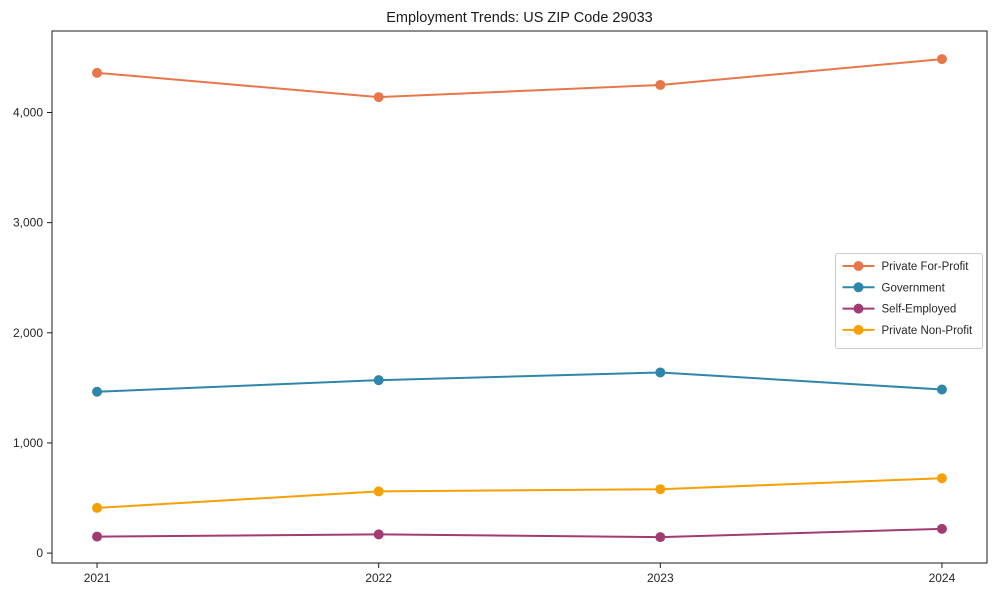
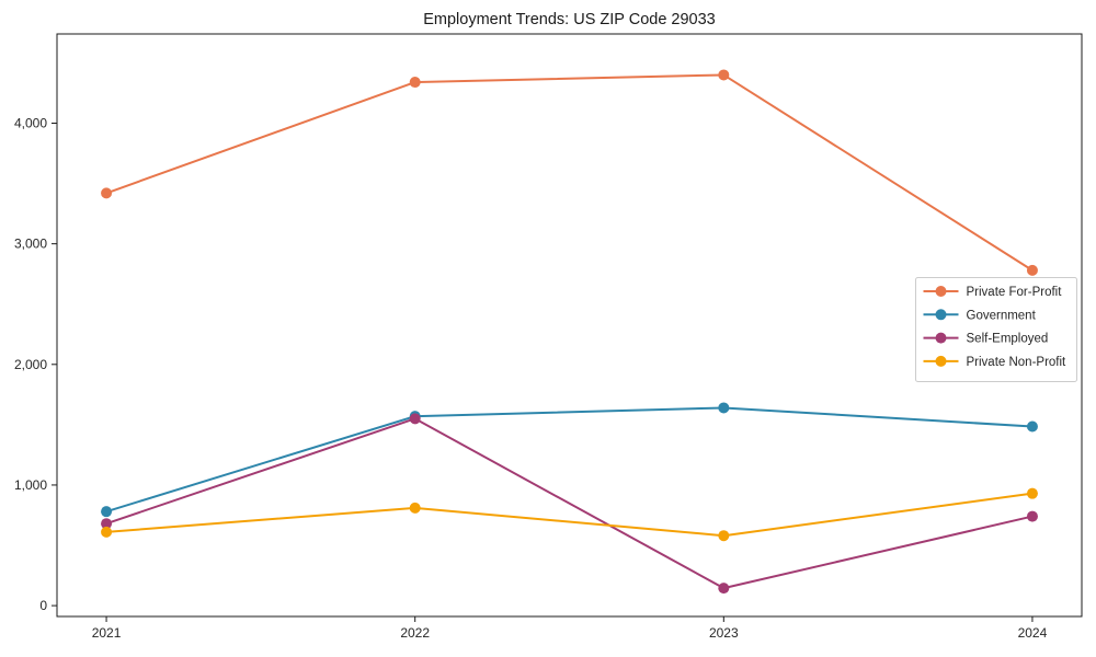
Private For-Profit/2021: 4360 -> 3420
Government/2021: 1460 -> 780
Self-Employed/2021: 150 -> 680
Private Non-Profit/2021: 410 -> 610
Private For-Profit/2022: 4140 -> 4340
Self-Employed/2022: 170 -> 1550
Private Non-Profit/2022: 560 -> 810
Private For-Profit/2023: 4250 -> 4400
Private For-Profit/2024: 4480 -> 2780
Self-Employed/2024: 220 -> 740
Private Non-Profit/2024: 680 -> 930
